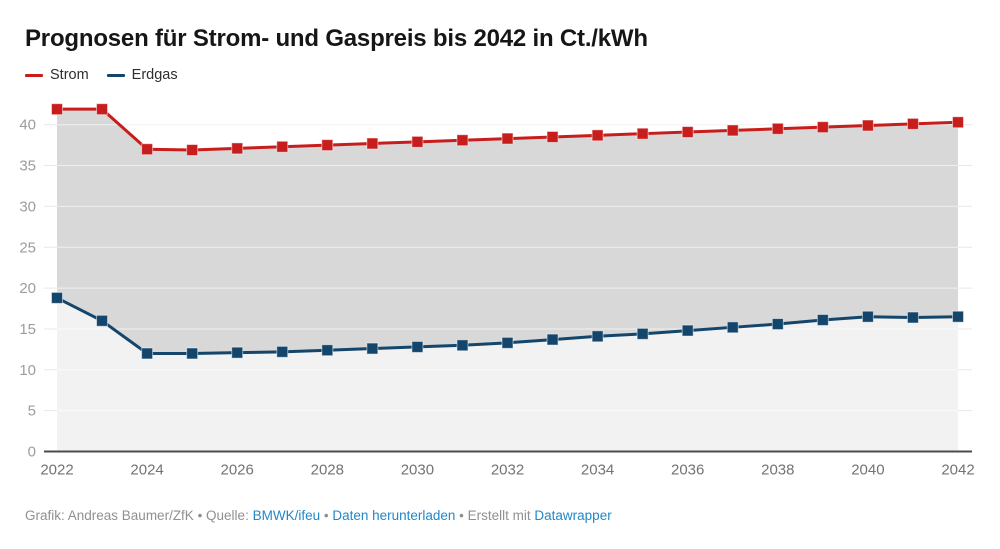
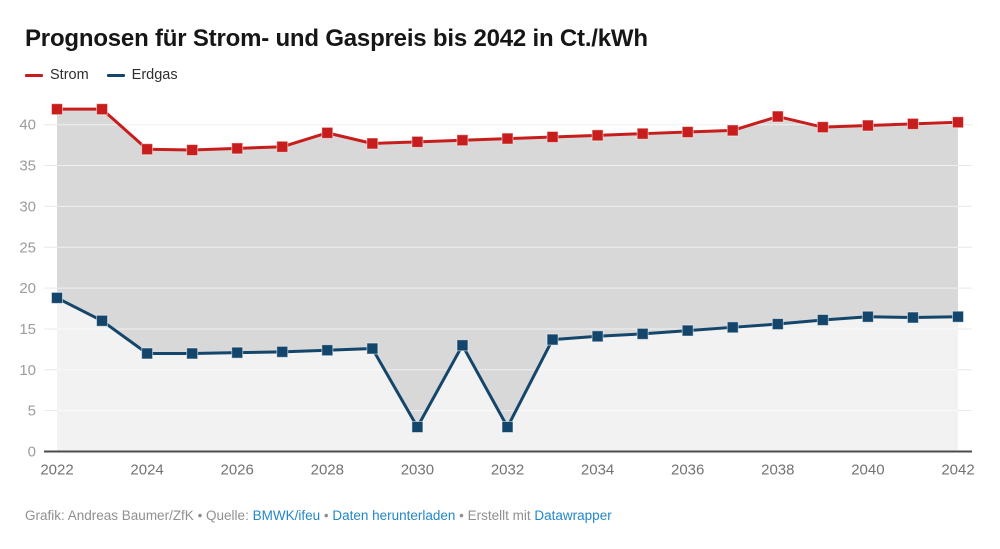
Strom/2028: 38 -> 39
Erdgas/2030: 13 -> 3
Erdgas/2032: 13 -> 3
Strom/2038: 40 -> 41
